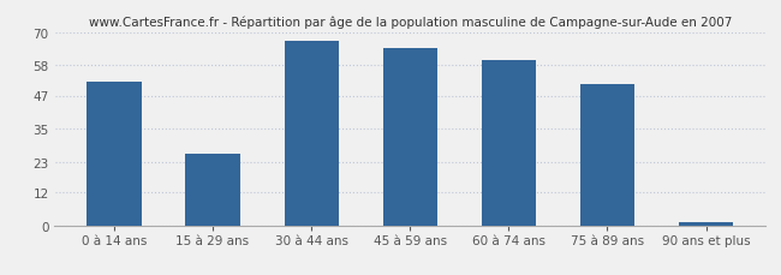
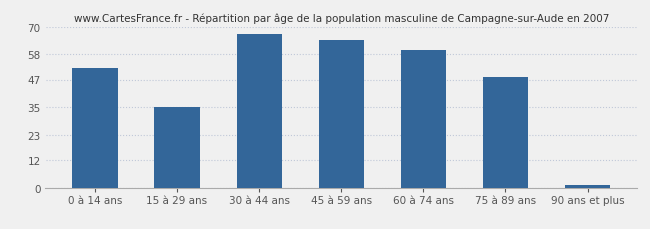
15 à 29 ans: 26 -> 35
75 à 89 ans: 51 -> 48
